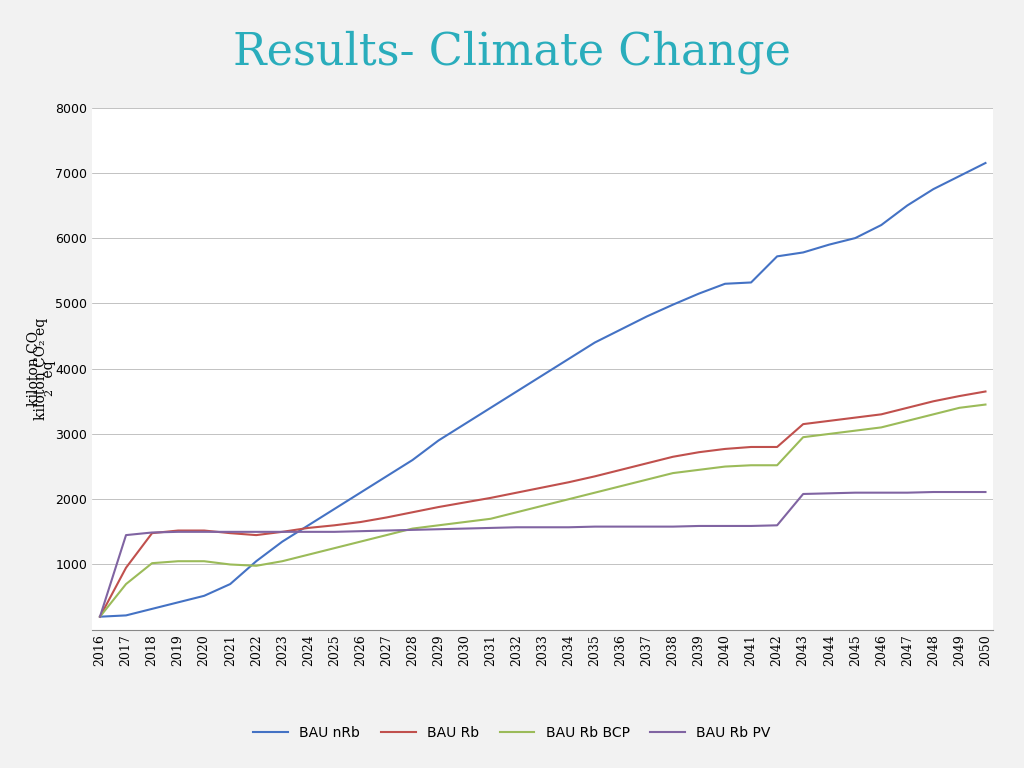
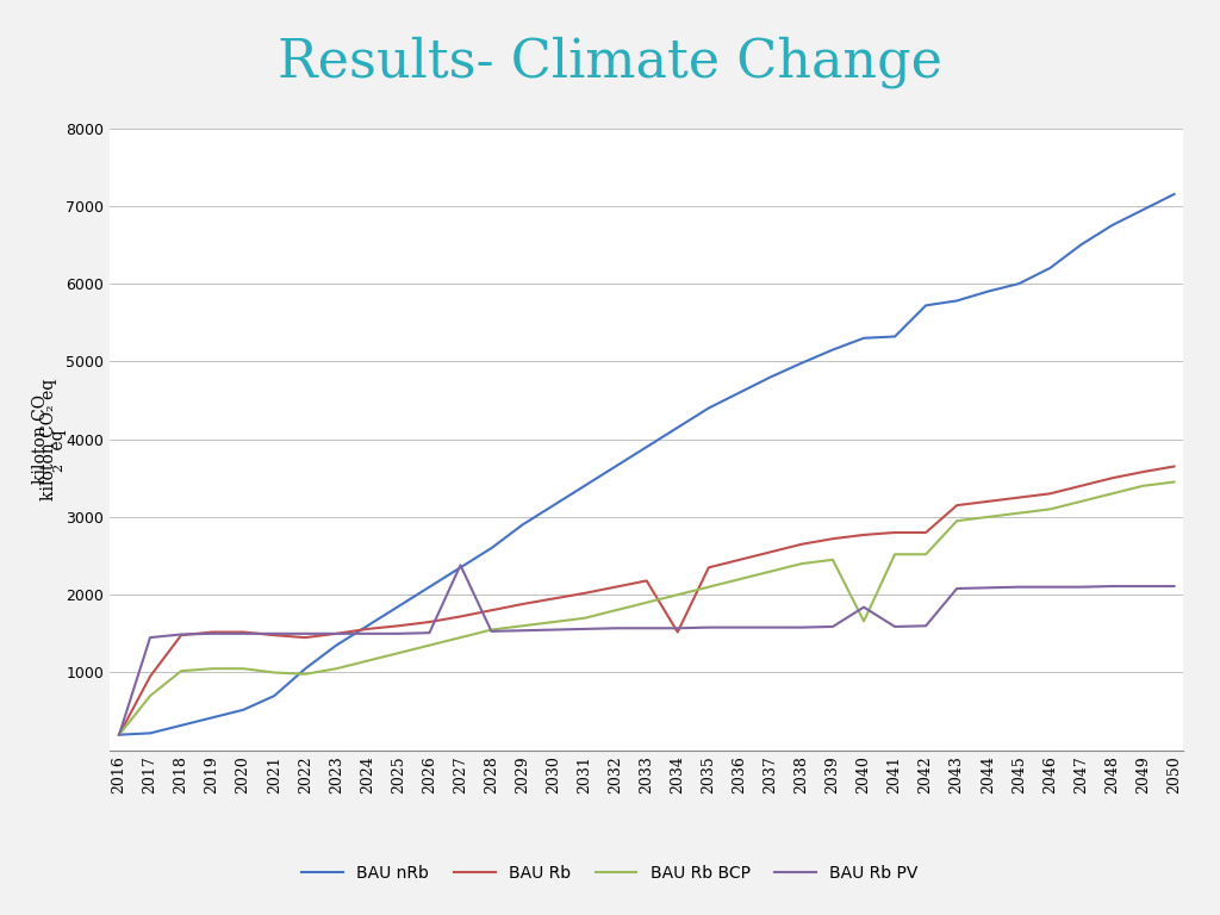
BAU Rb PV/2027: 1520 -> 2380
BAU Rb/2034: 2260 -> 1520
BAU Rb BCP/2040: 2500 -> 1660
BAU Rb PV/2040: 1590 -> 1840
